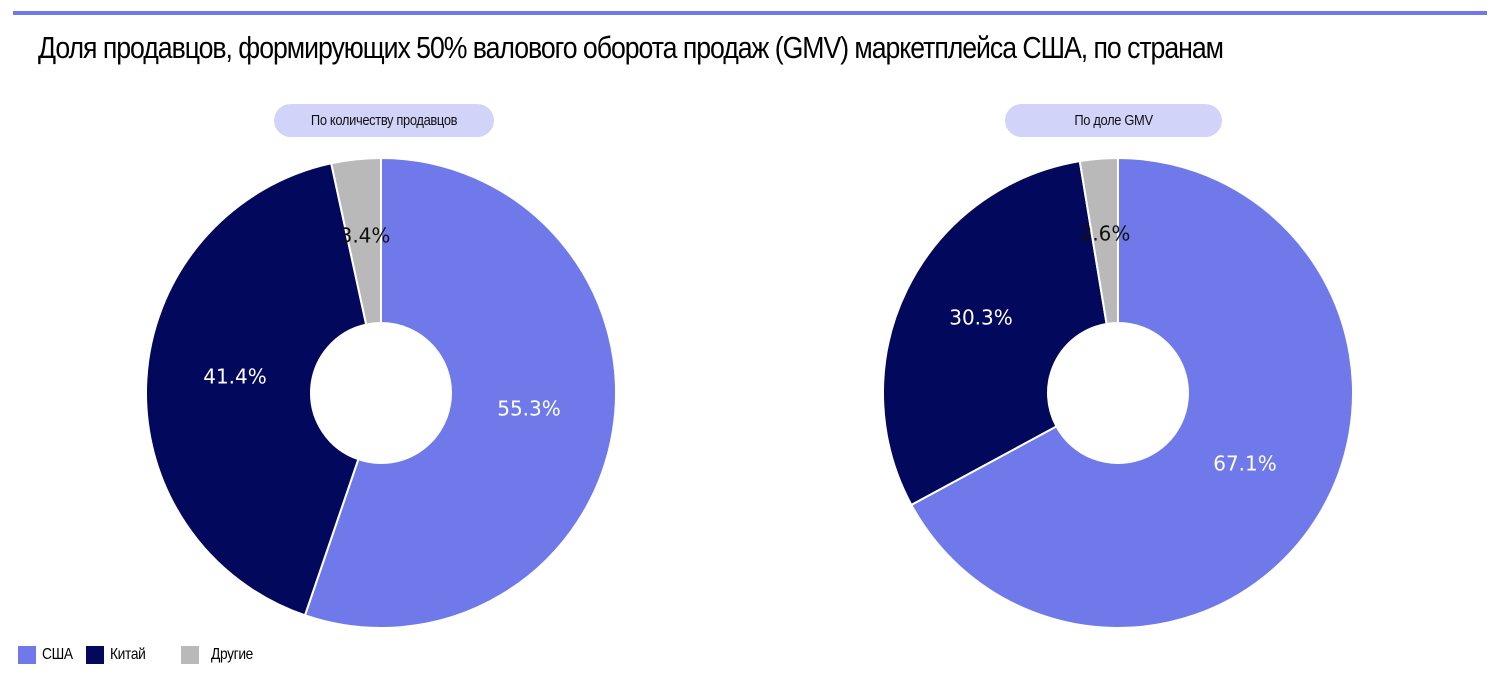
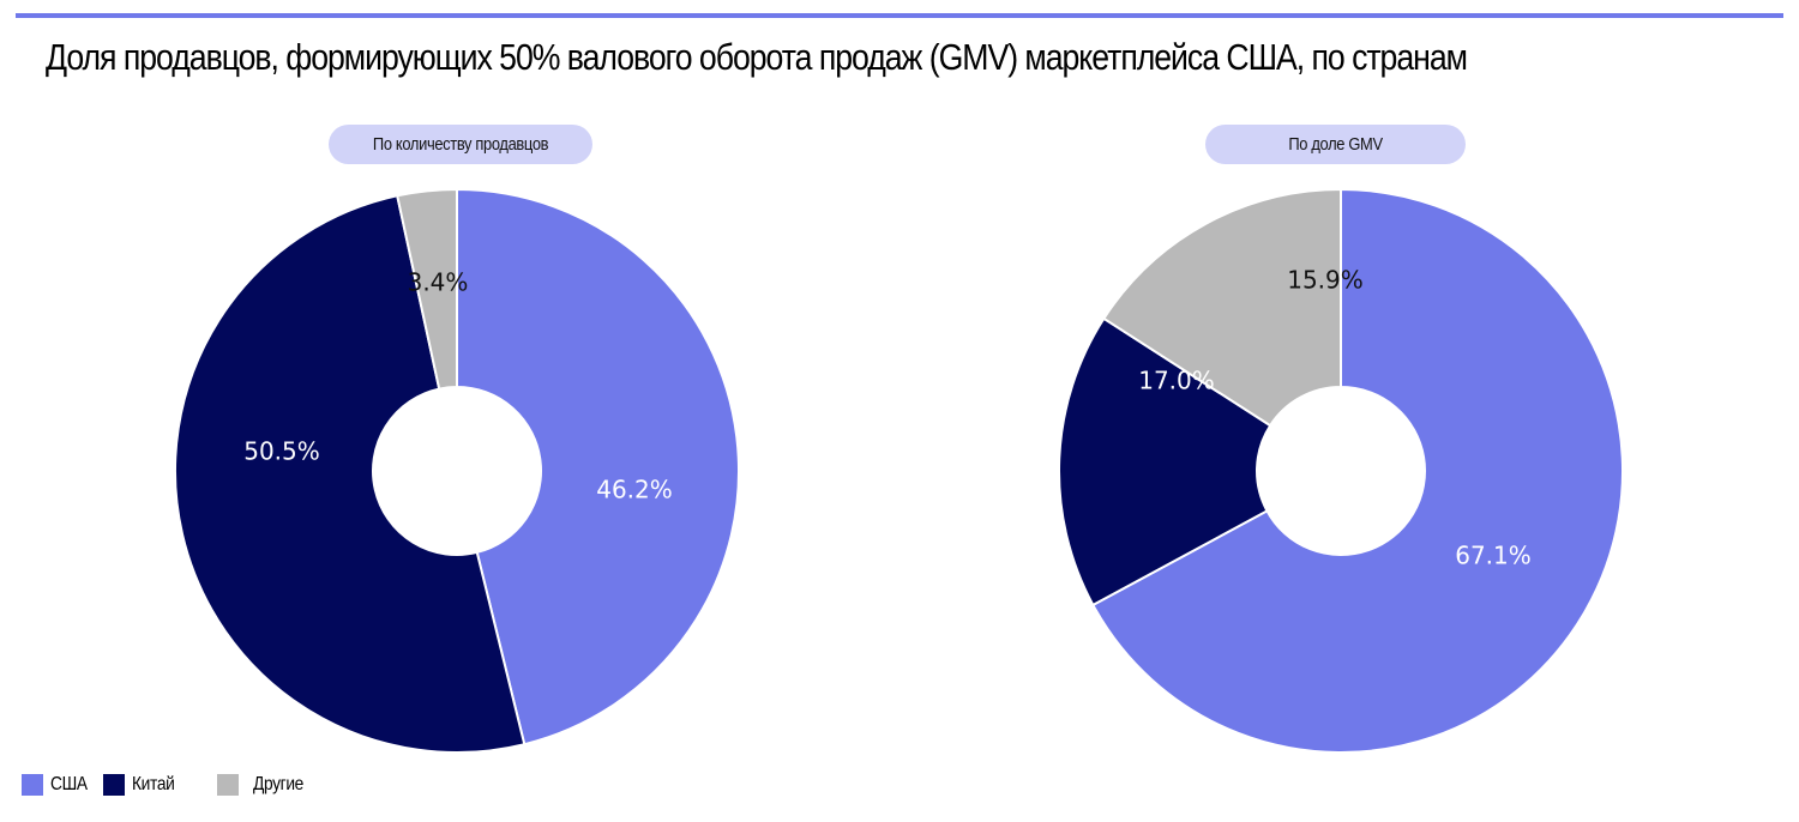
По количеству продавцов/США: 55.3% -> 46.2%
По количеству продавцов/Китай: 41.4% -> 50.5%
По доле GMV/Китай: 30.3% -> 17.0%
По доле GMV/Другие: 2.6% -> 15.9%
